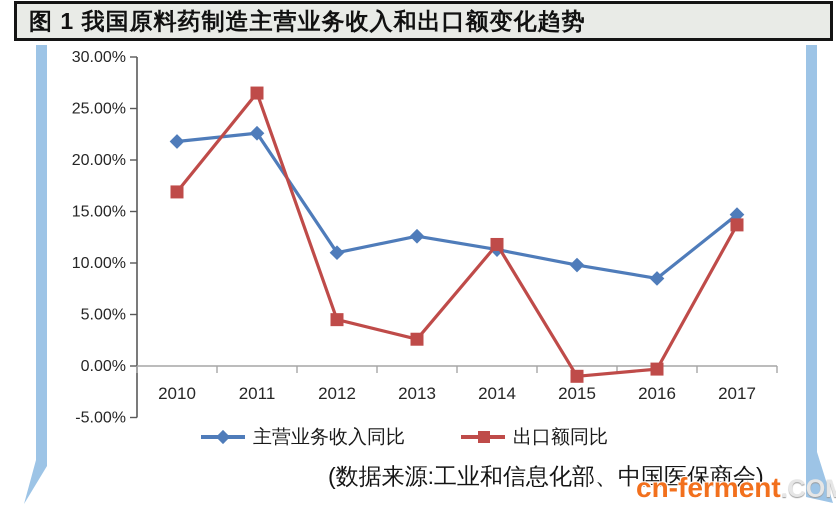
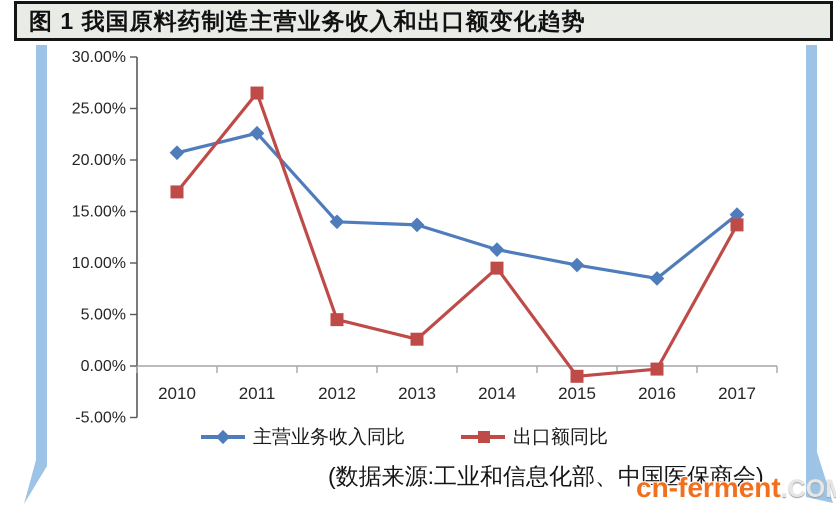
主营业务收入同比/2010: 21.8% -> 20.7%
主营业务收入同比/2012: 11.0% -> 14.0%
主营业务收入同比/2013: 12.6% -> 13.7%
出口额同比/2014: 11.8% -> 9.5%
